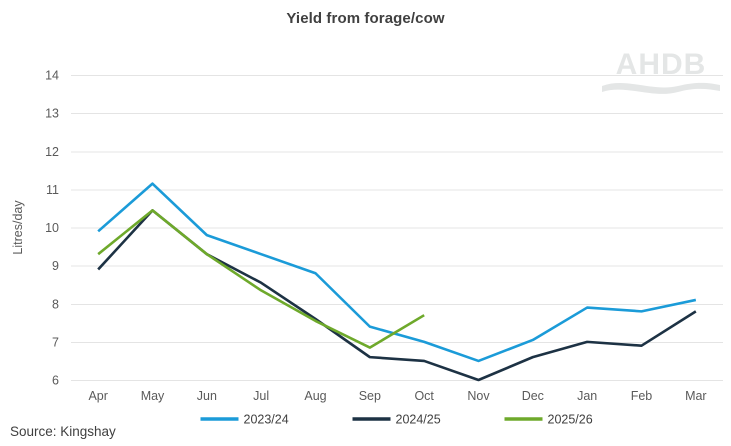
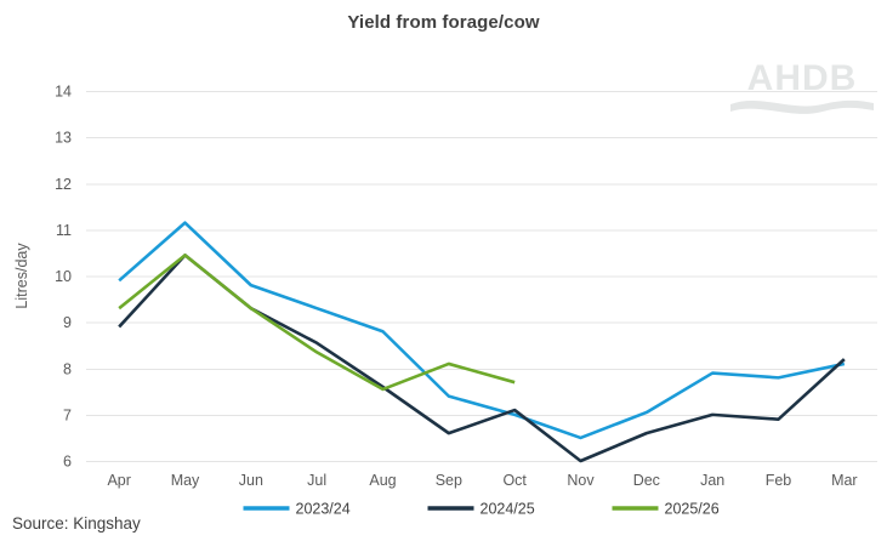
2025/26/Sep: 6.8 -> 8.1
2024/25/Oct: 6.5 -> 7.1
2024/25/Mar: 7.8 -> 8.2
